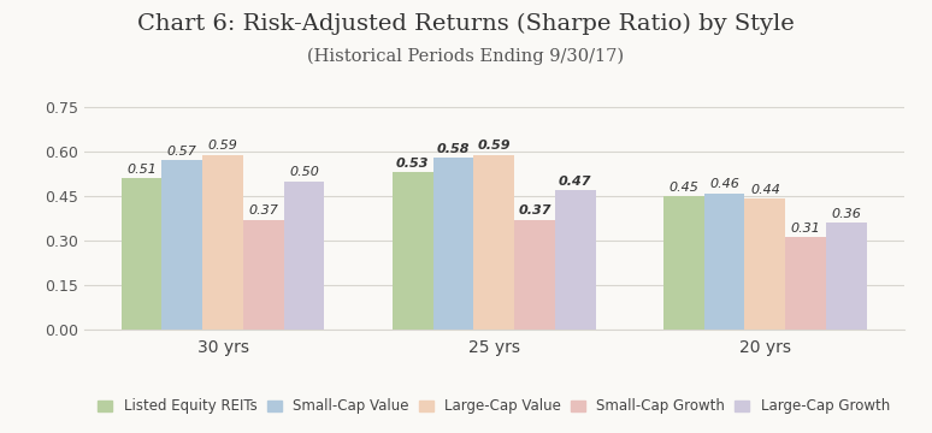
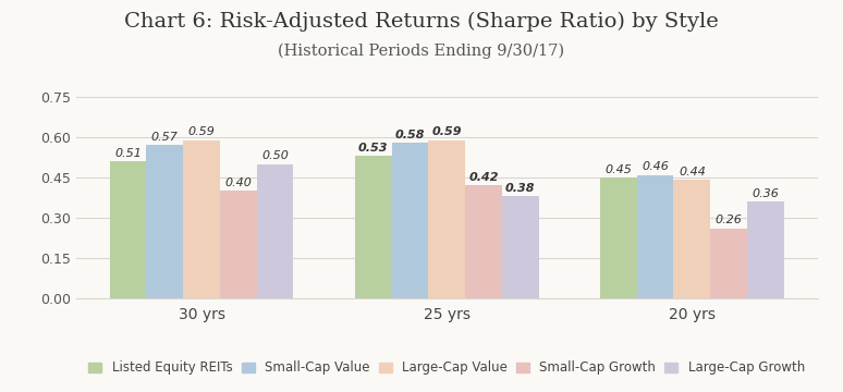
Small-Cap Growth/30 yrs: 0.37 -> 0.40
Small-Cap Growth/25 yrs: 0.37 -> 0.42
Large-Cap Growth/25 yrs: 0.47 -> 0.38
Small-Cap Growth/20 yrs: 0.31 -> 0.26
